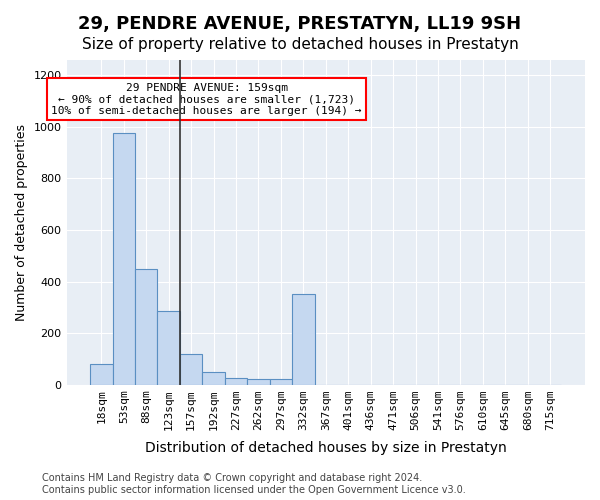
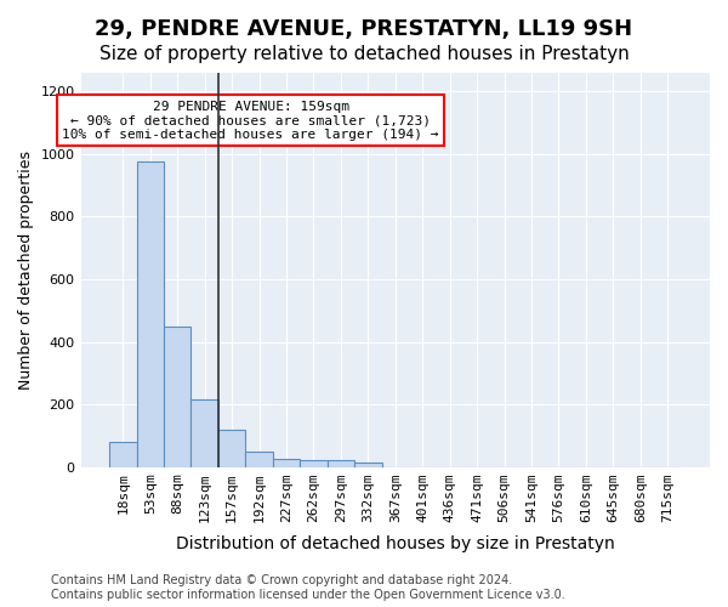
123sqm: 285 -> 215
332sqm: 350 -> 12
